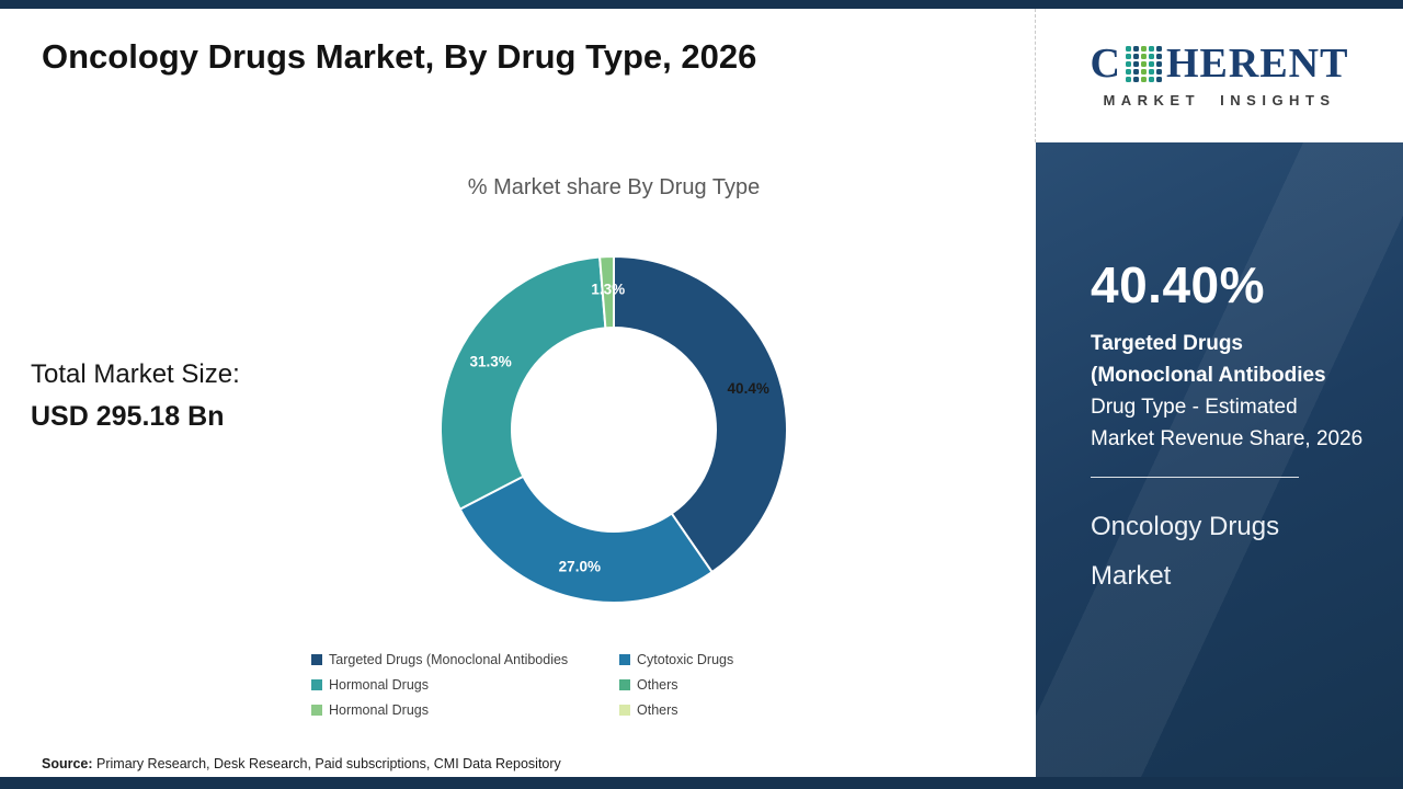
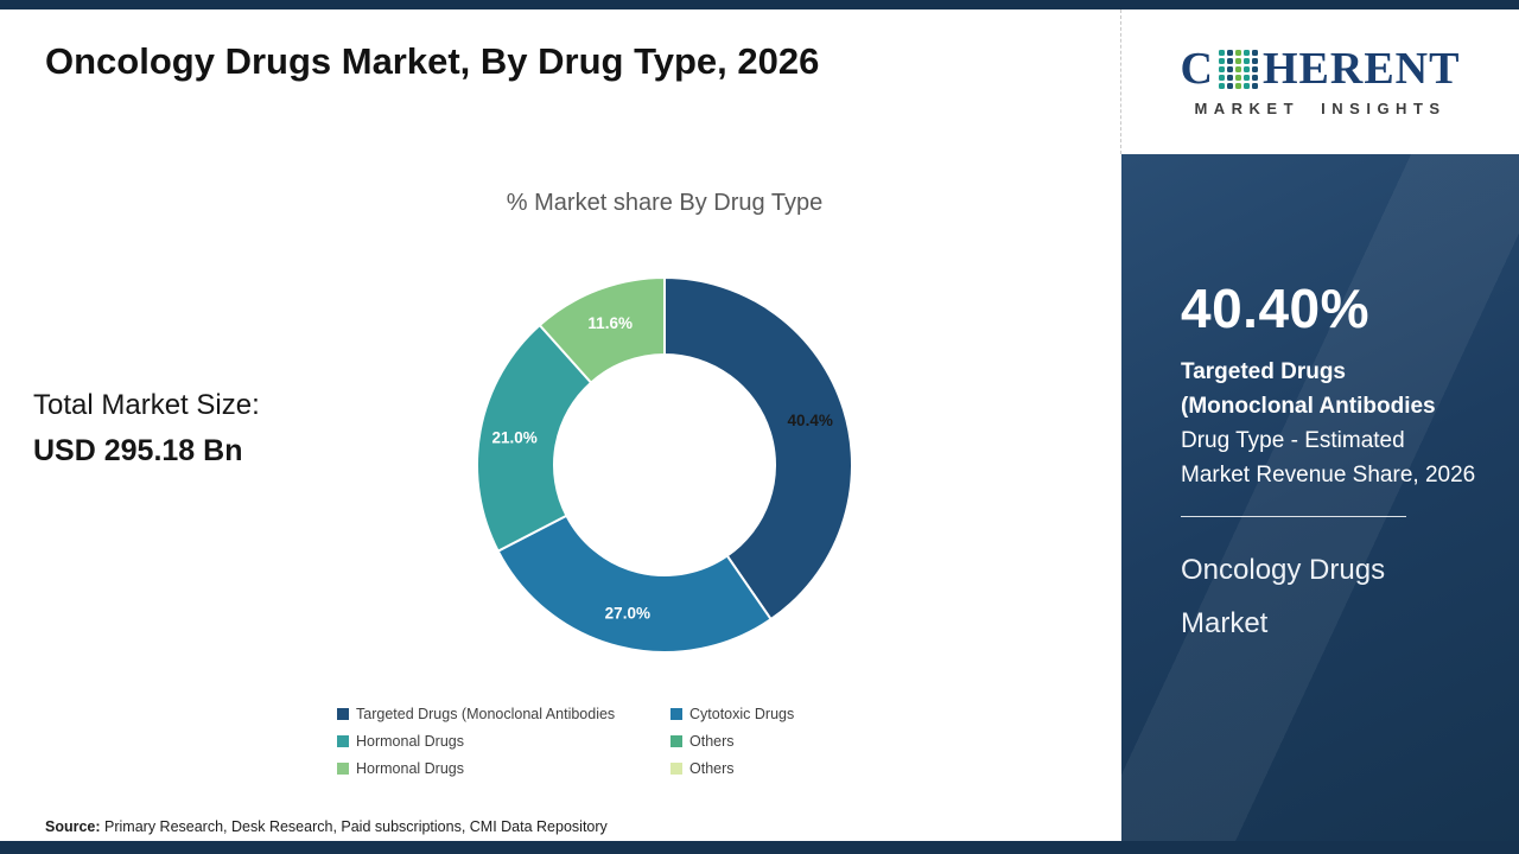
Hormonal Drugs: 31.3% -> 21.0%
Others: 1.3% -> 11.6%
